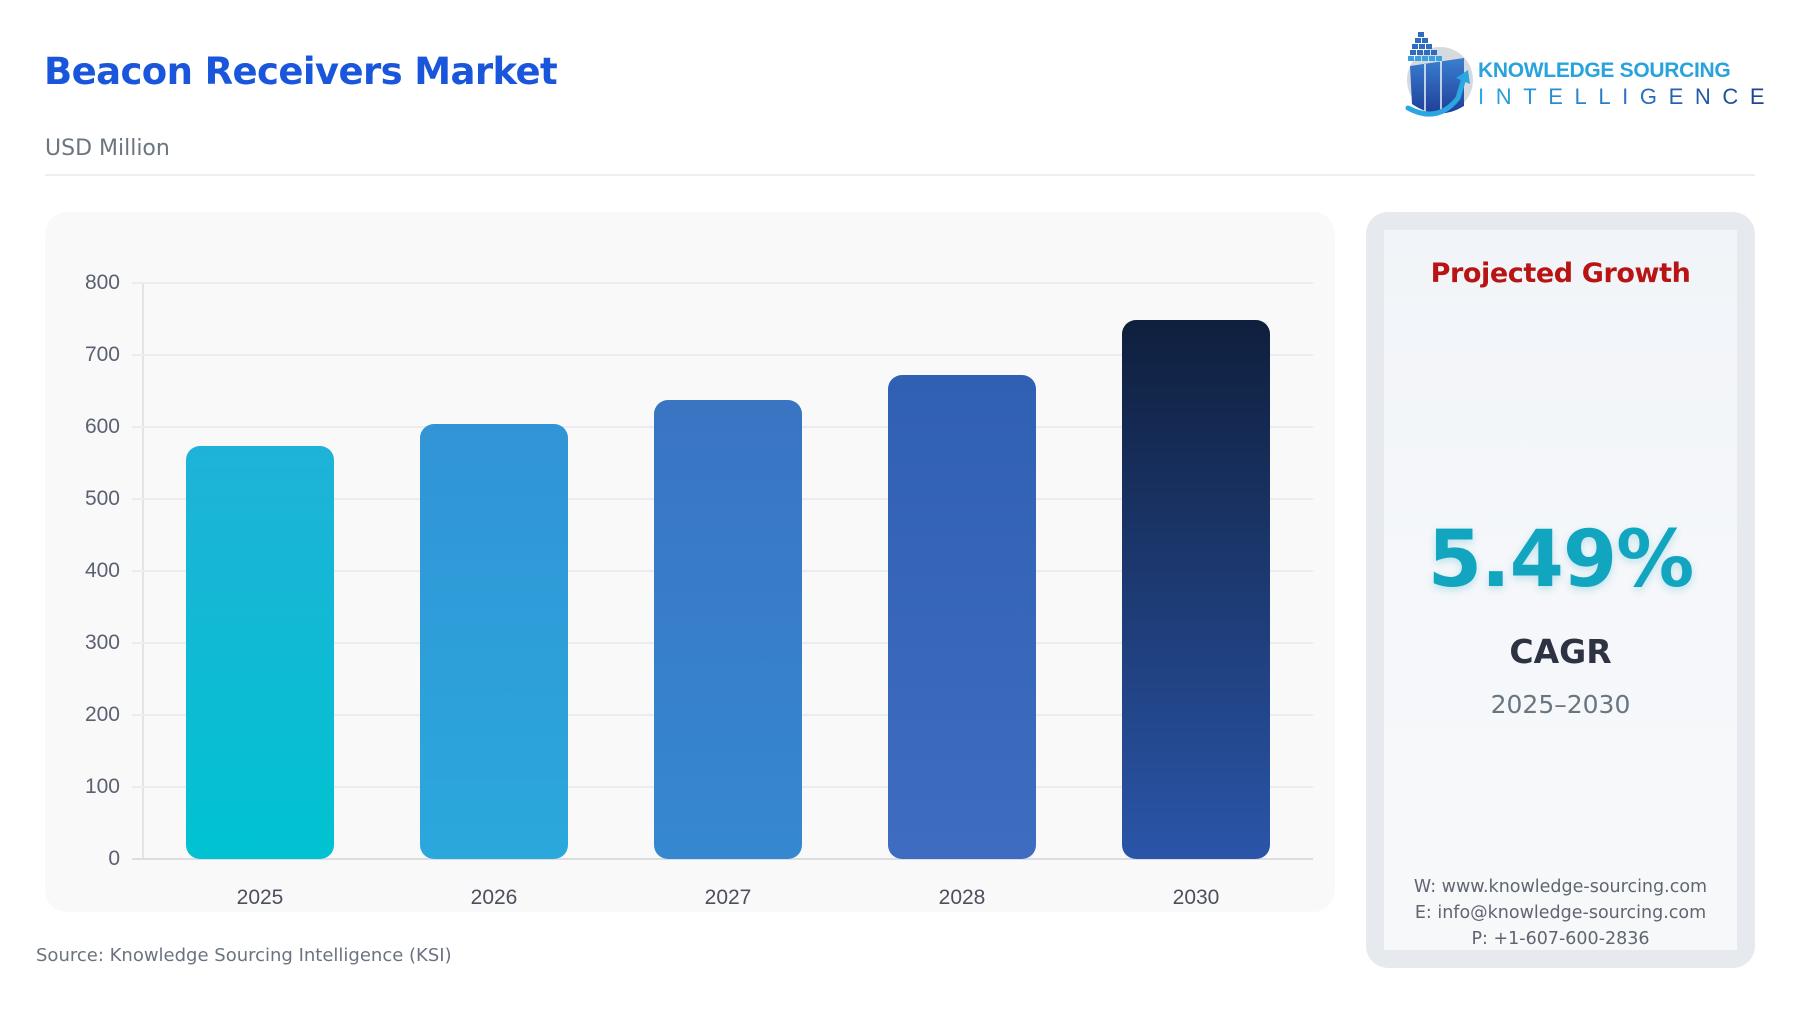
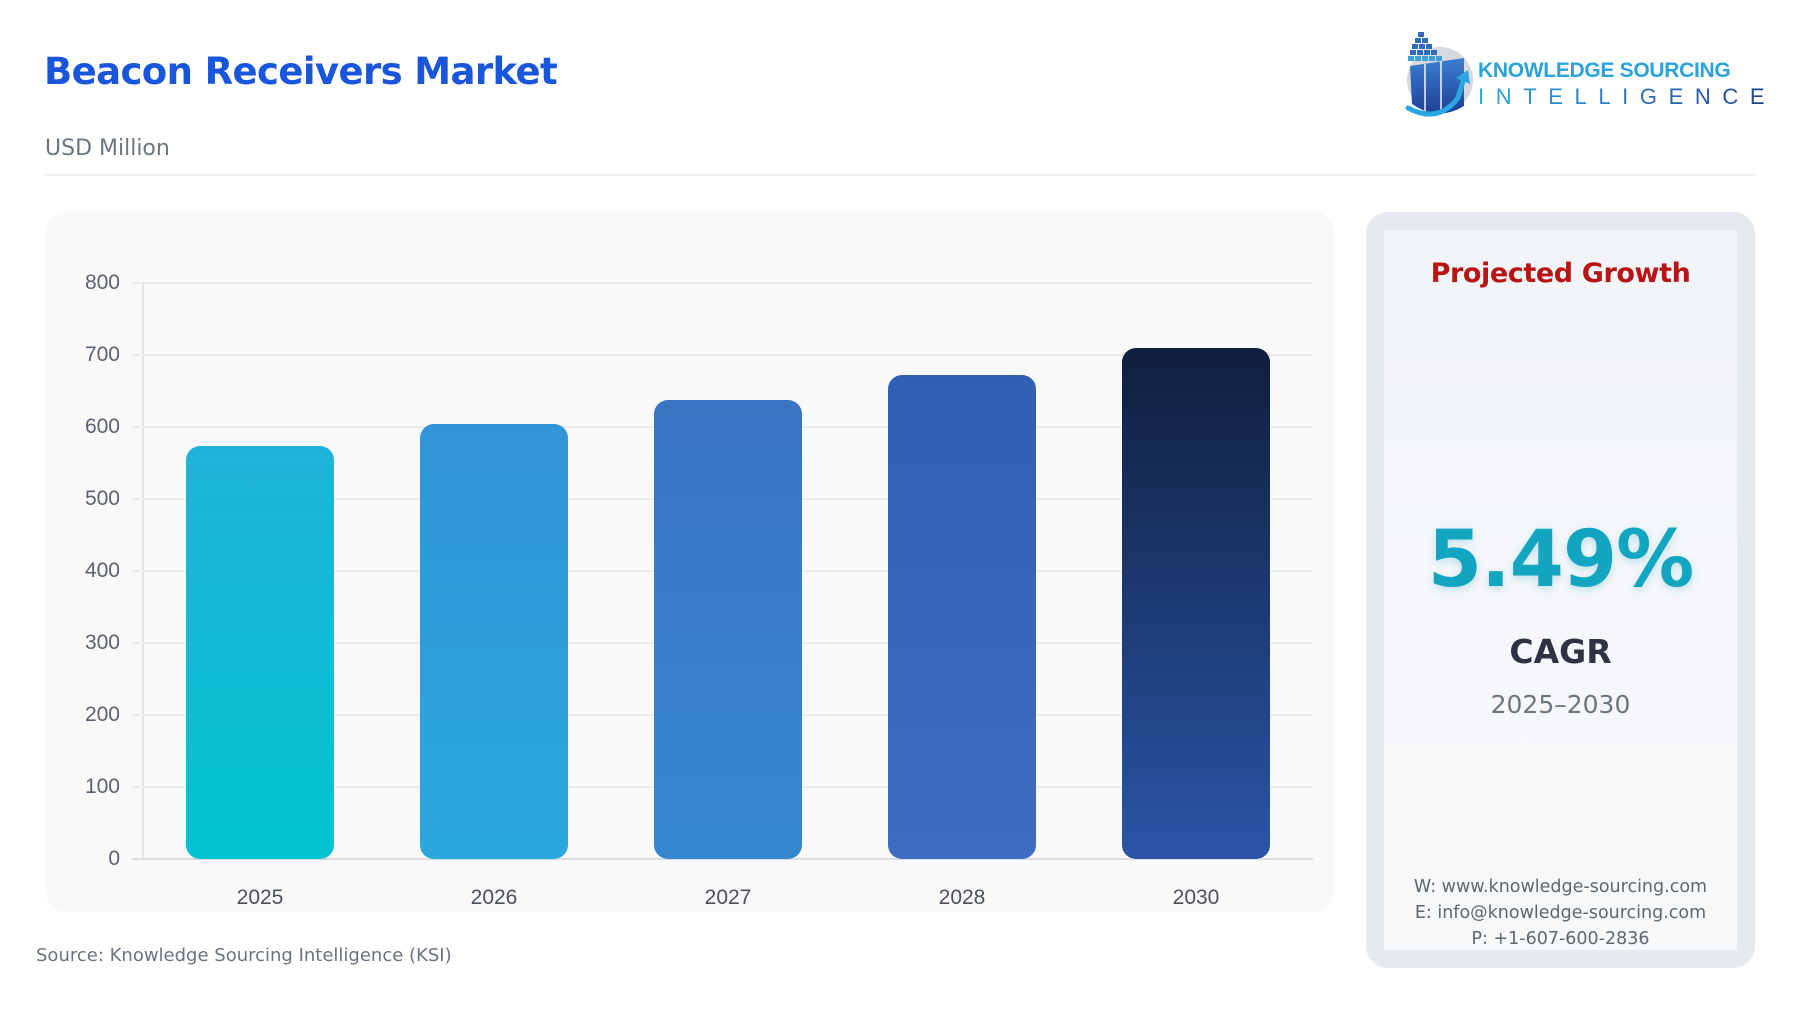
2030: 750 -> 710
